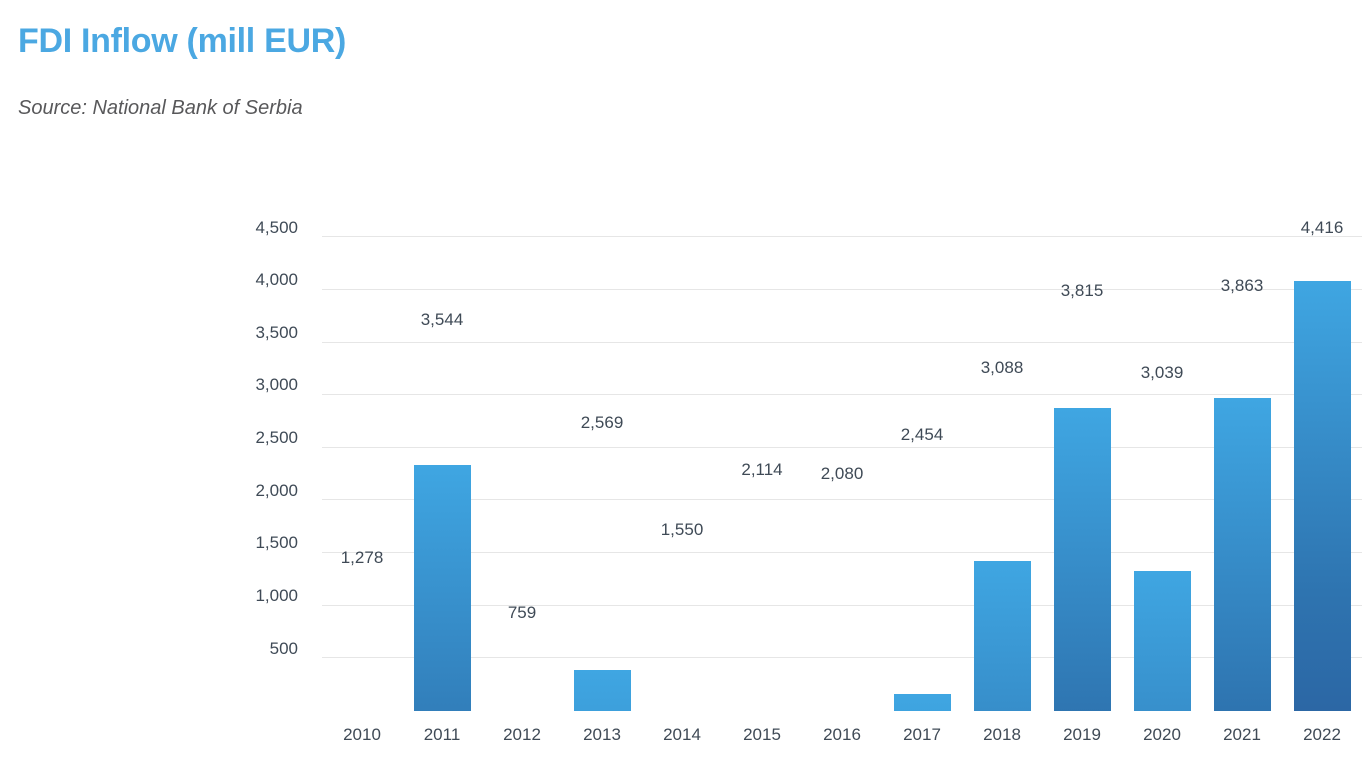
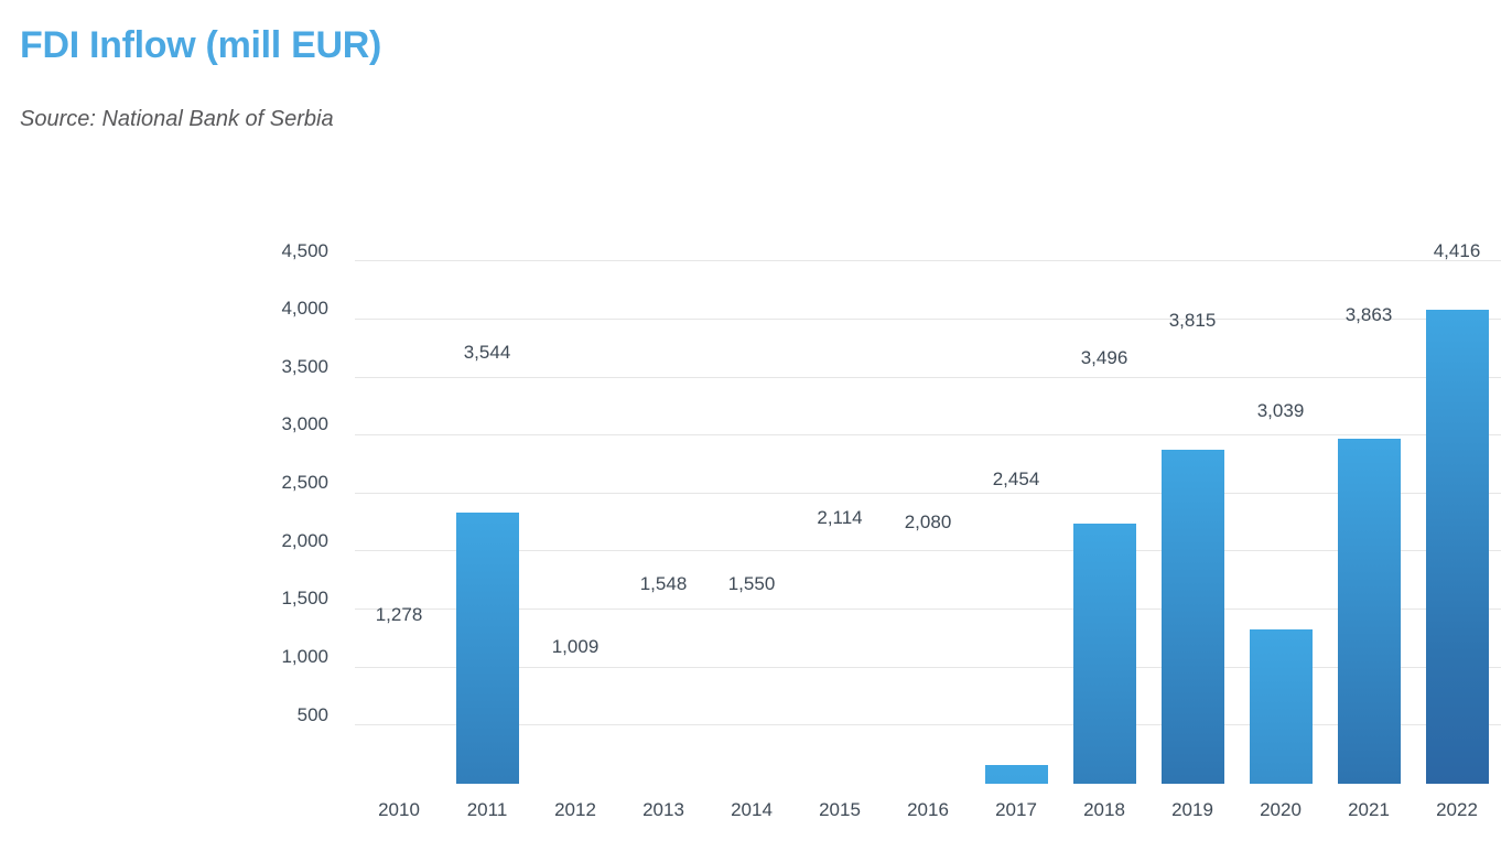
2012: 759 -> 1,009
2013: 2,569 -> 1,548
2018: 3,088 -> 3,496
